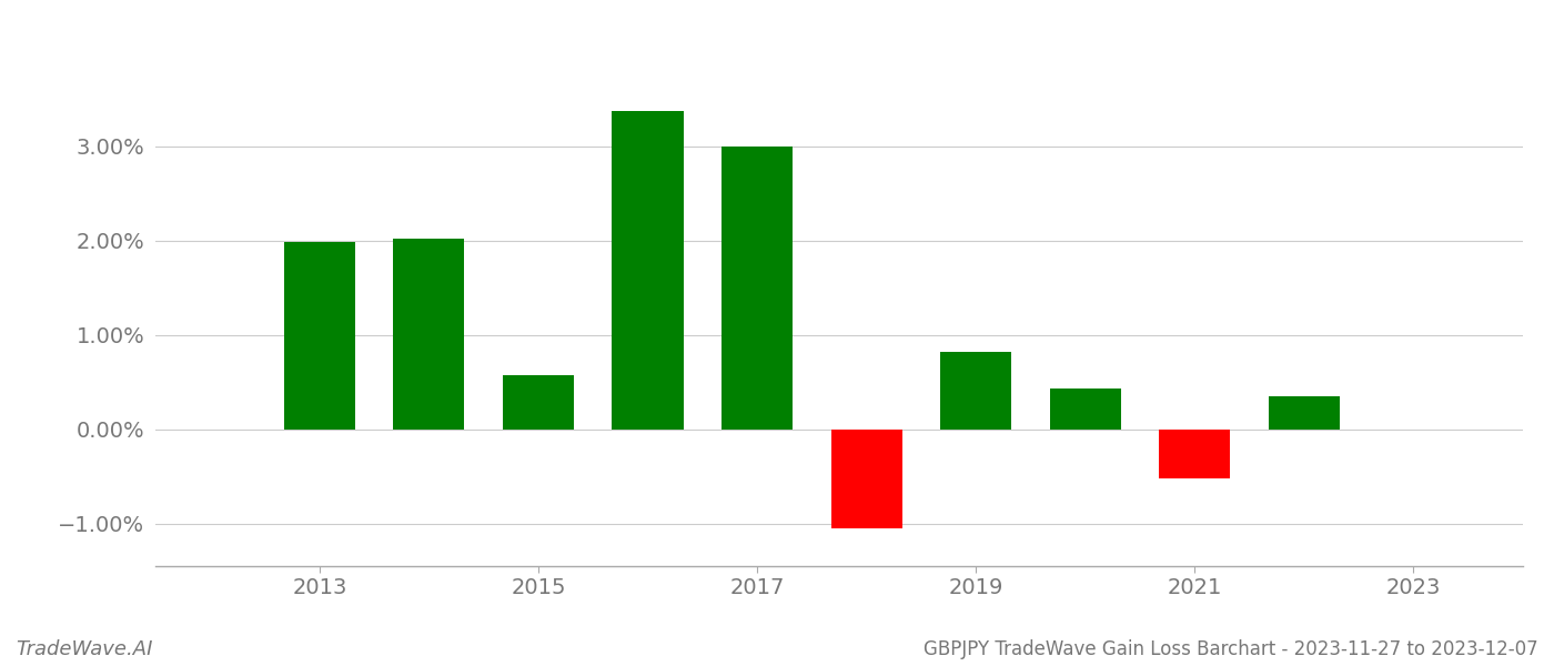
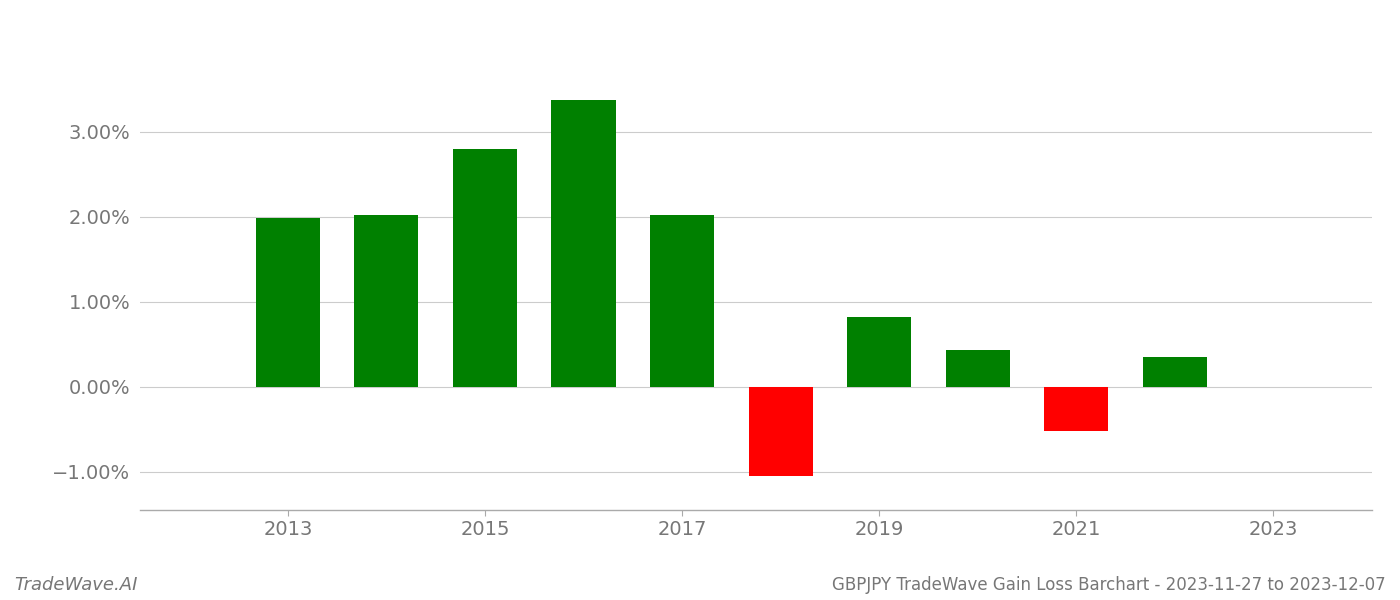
2015: 0.58% -> 2.80%
2017: 3.00% -> 2.02%
